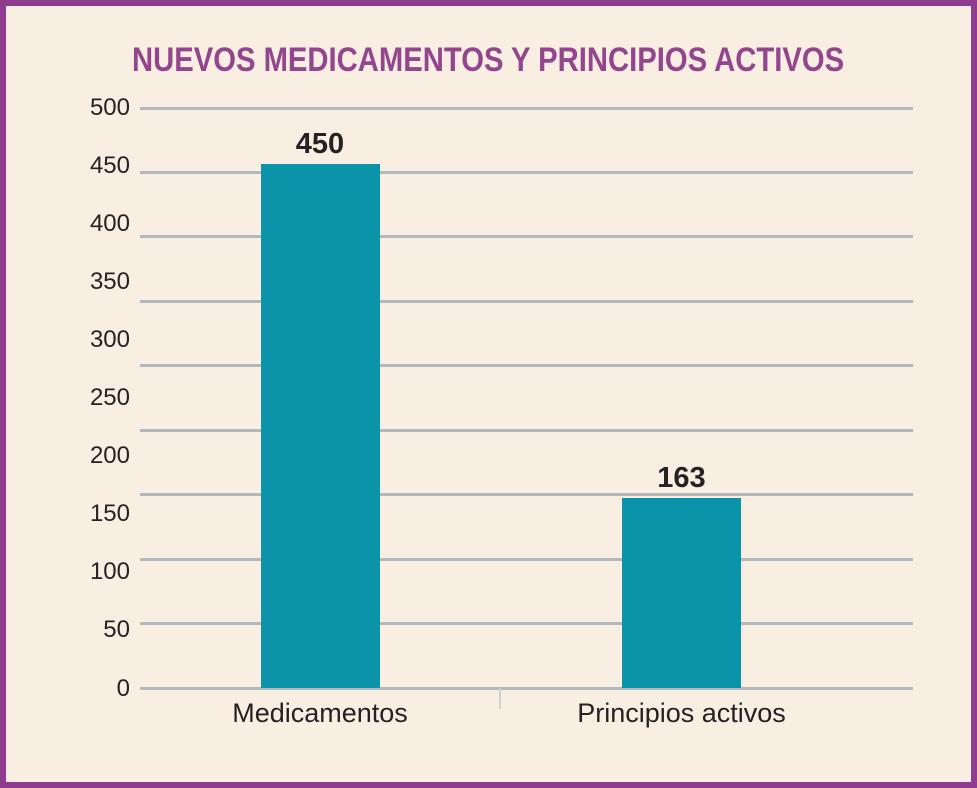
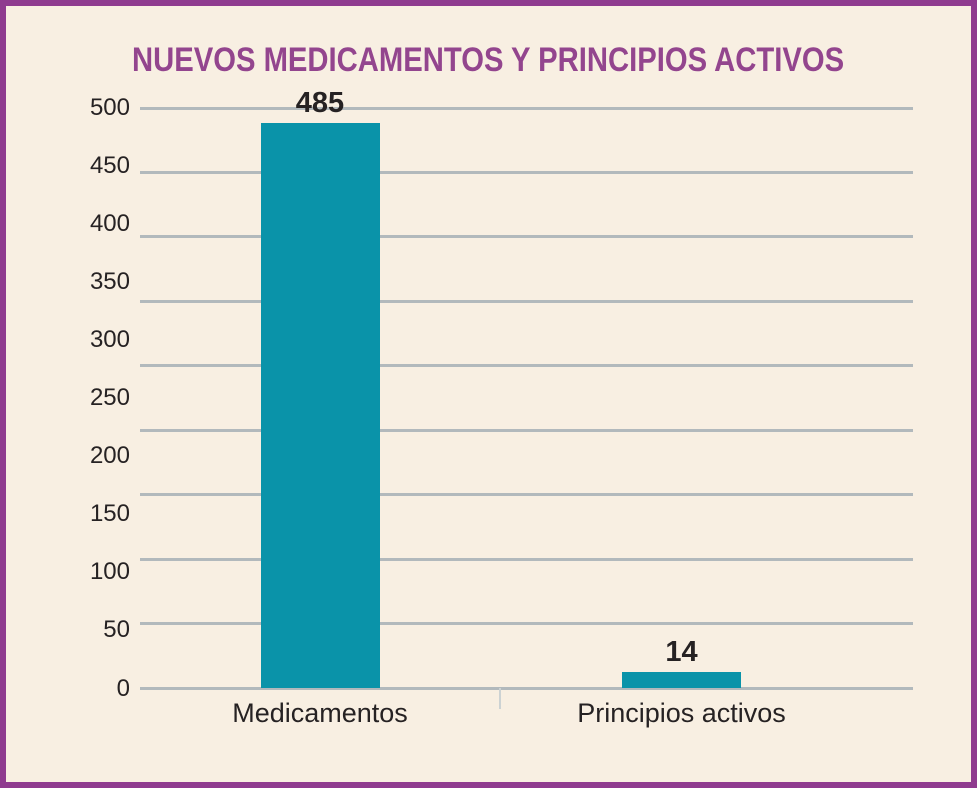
Medicamentos: 450 -> 485
Principios activos: 163 -> 14
